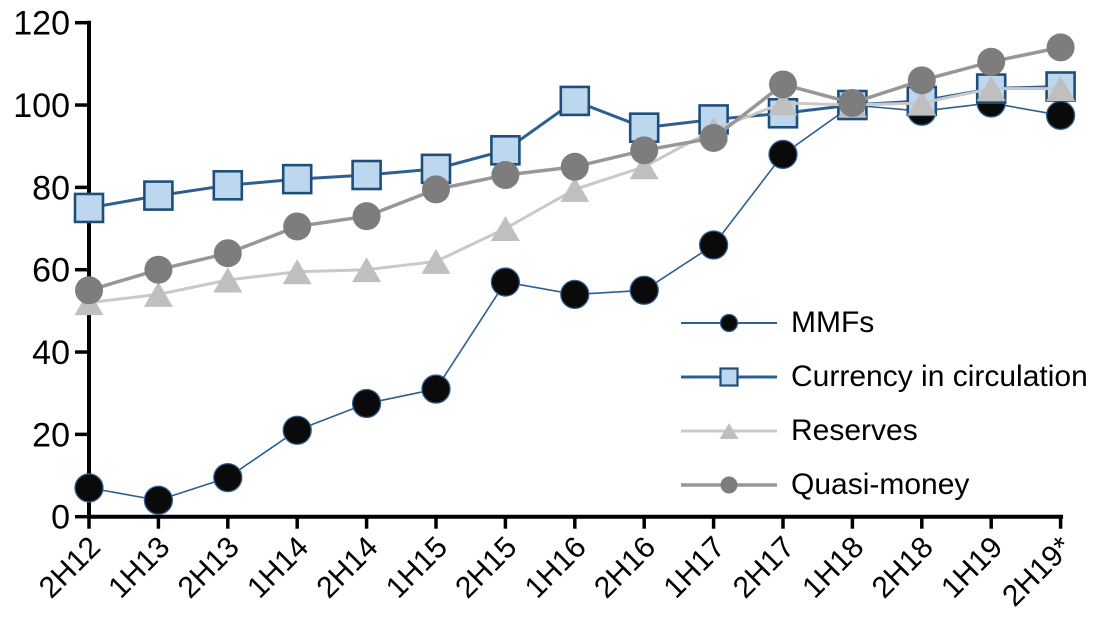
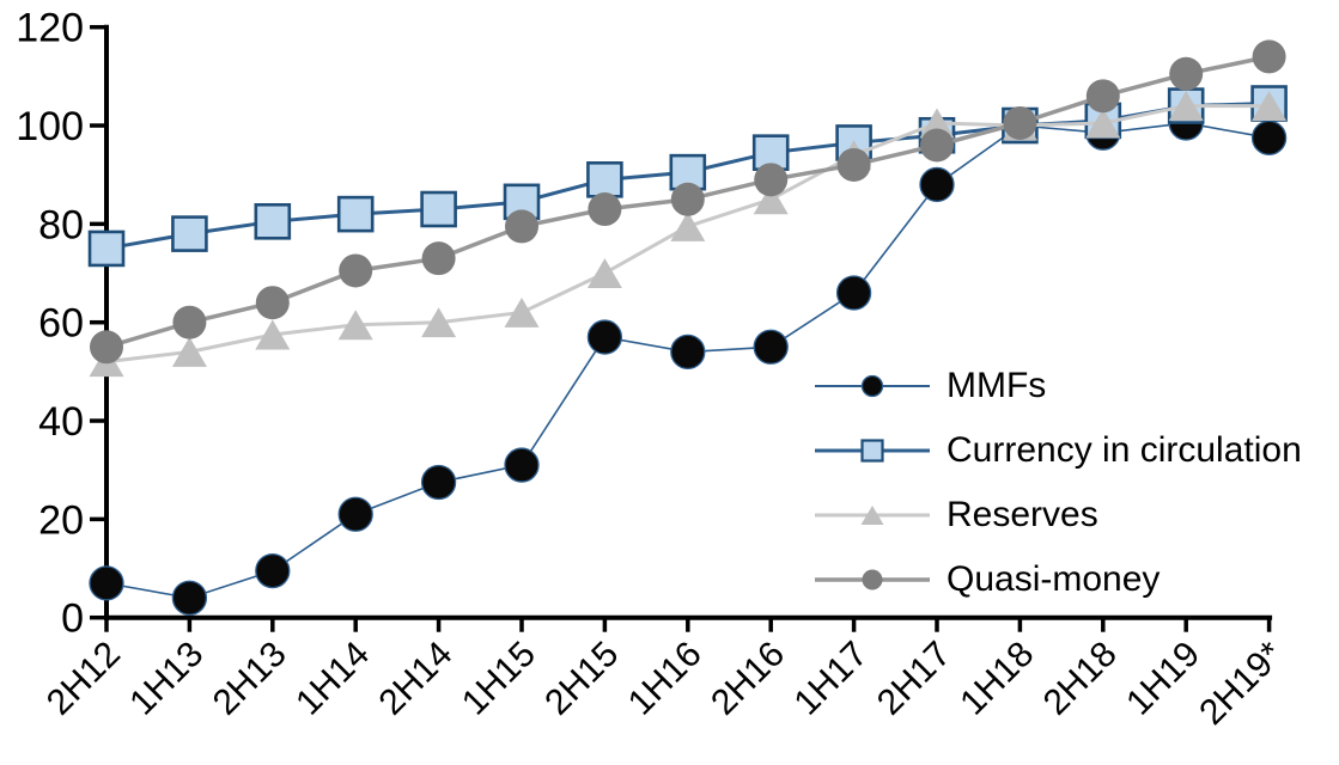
Currency in circulation/1H16: 101 -> 90
Quasi-money/2H17: 105 -> 96
